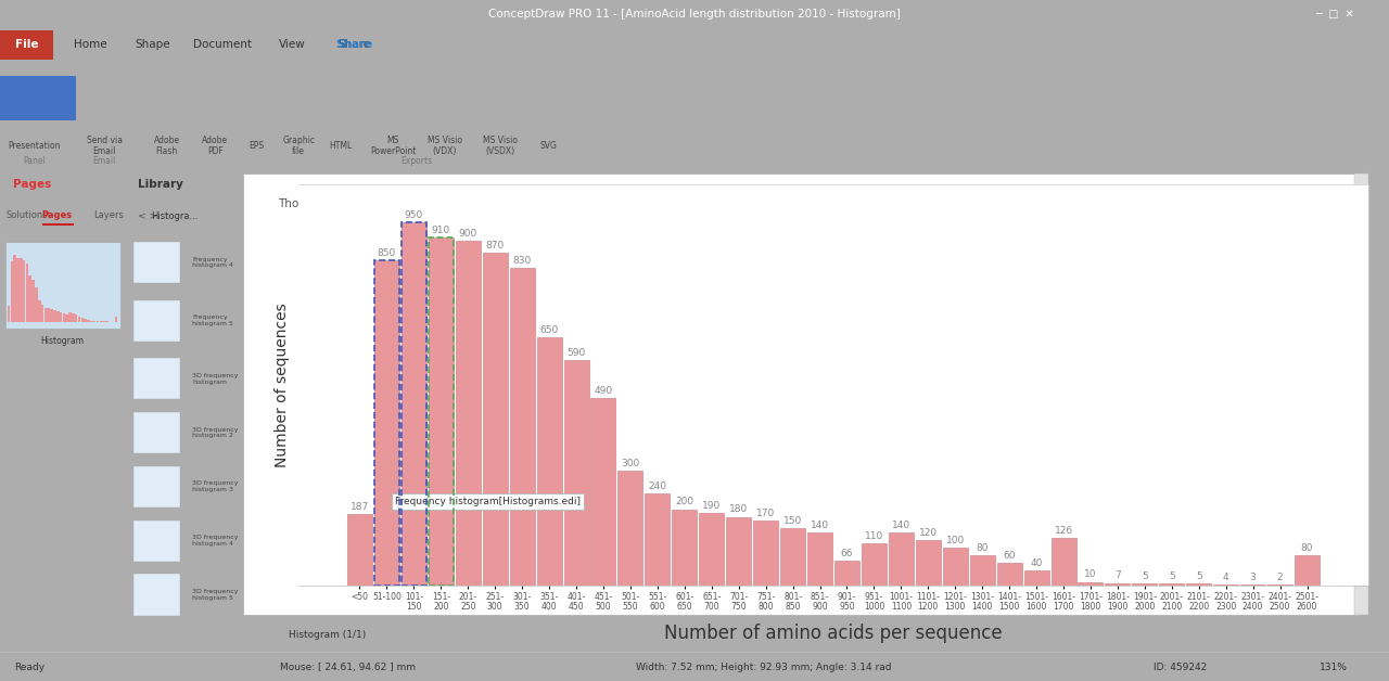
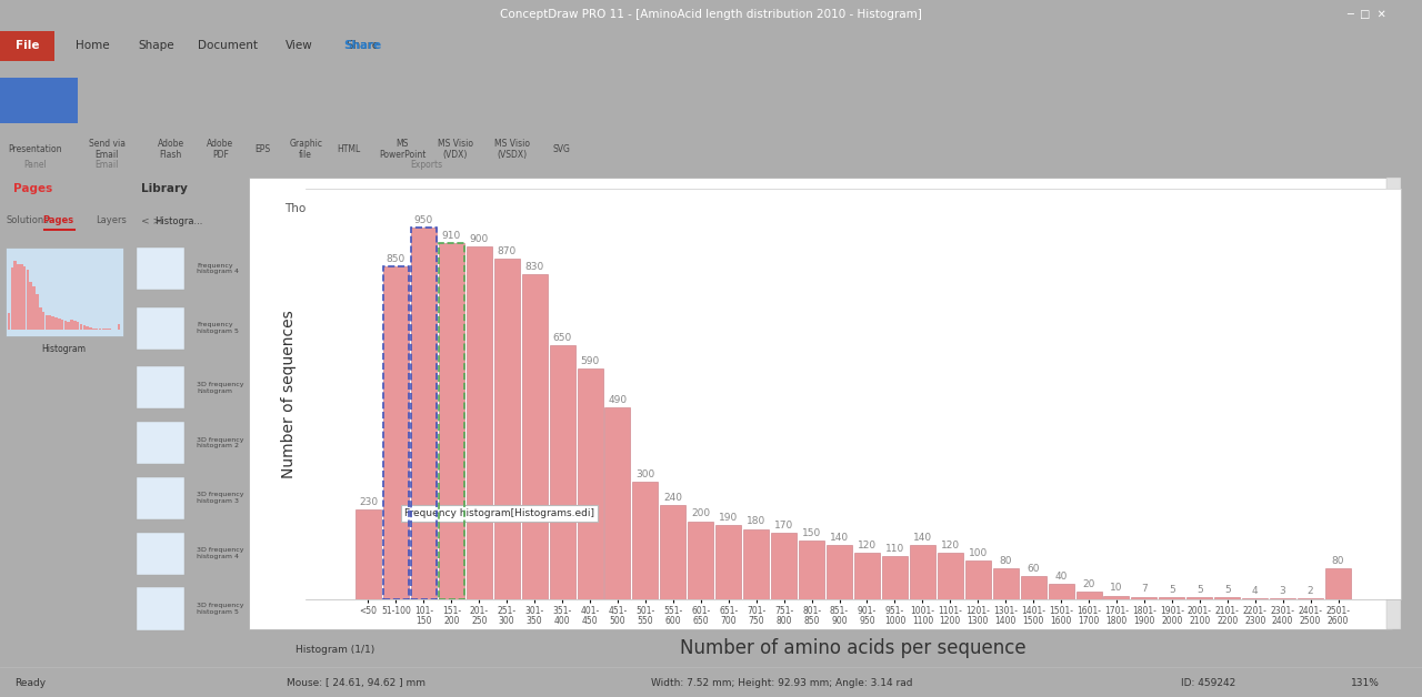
<50: 187 -> 230
901- 950: 66 -> 120
1601- 1700: 126 -> 20
